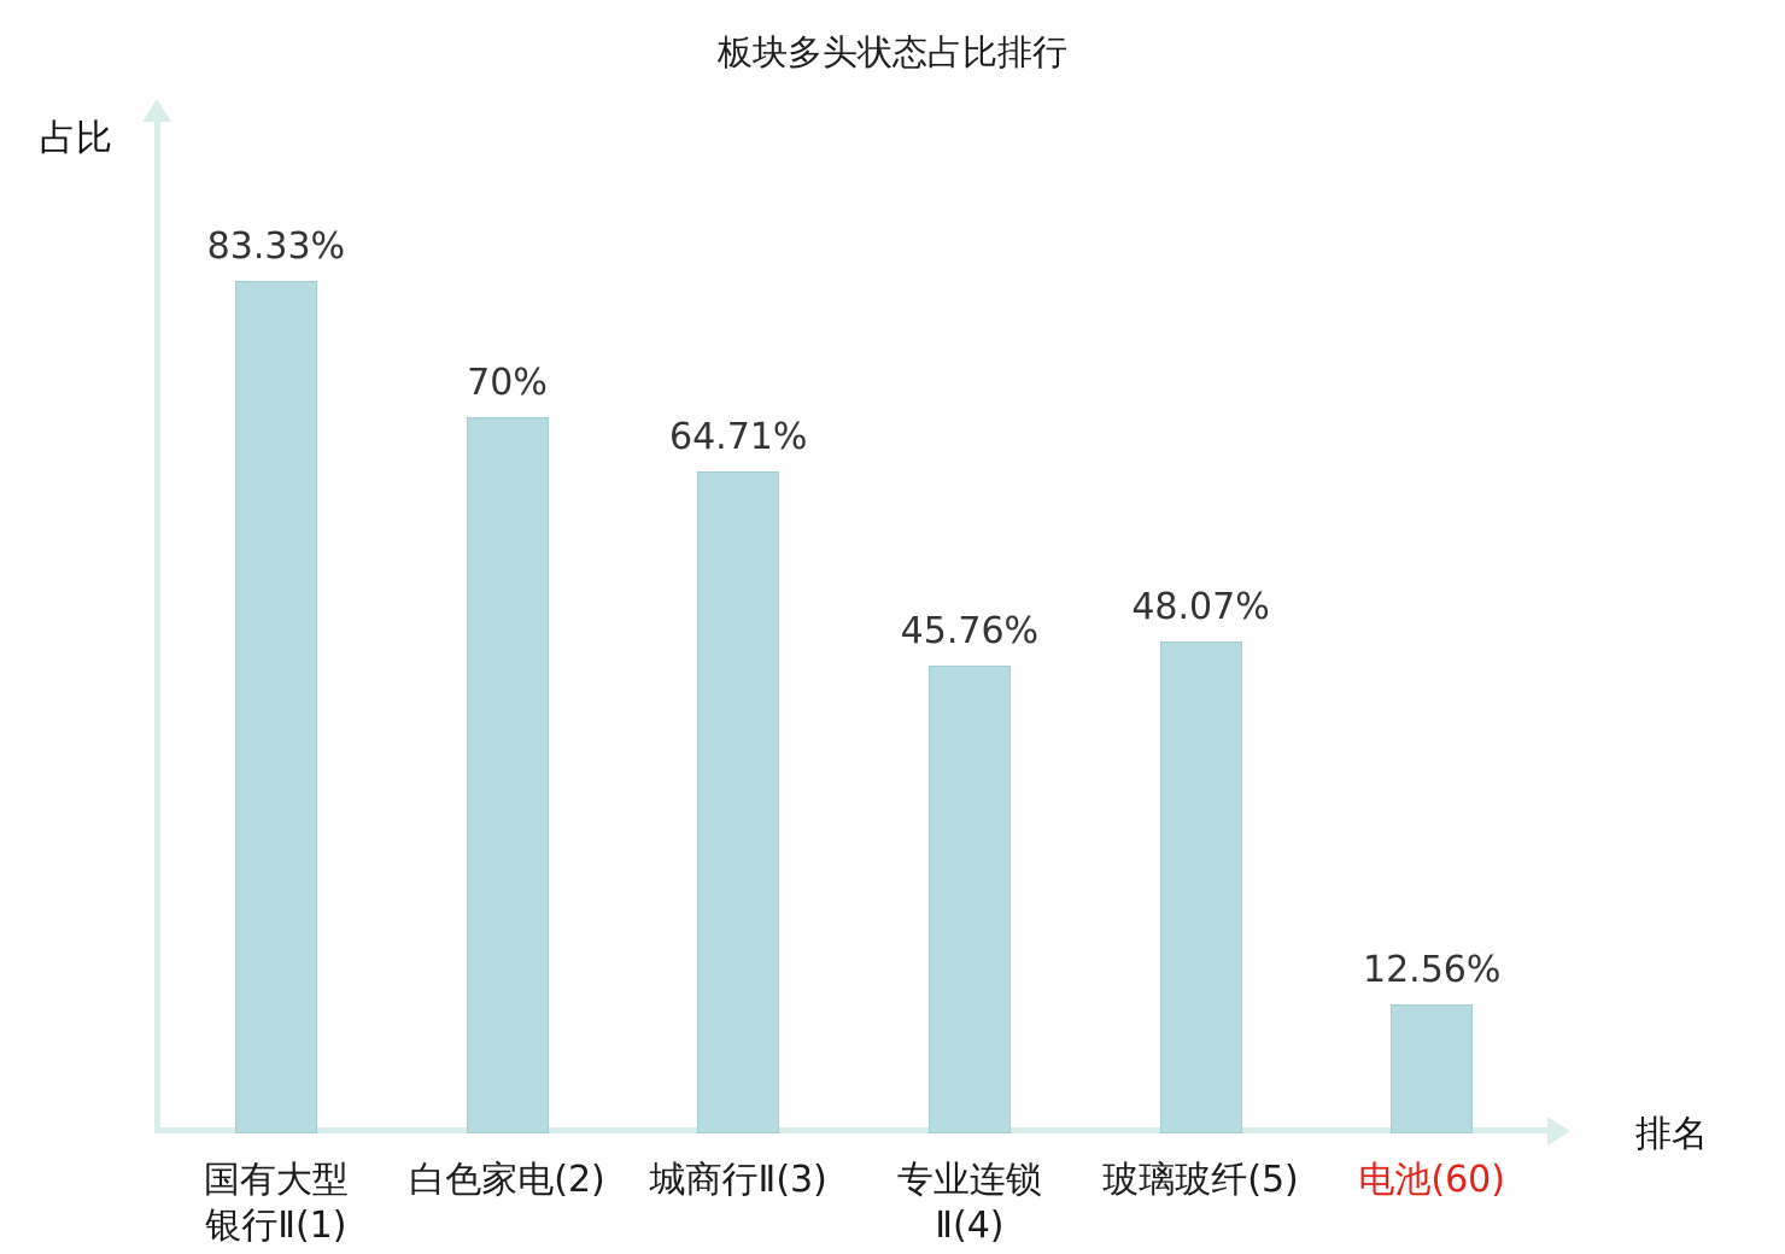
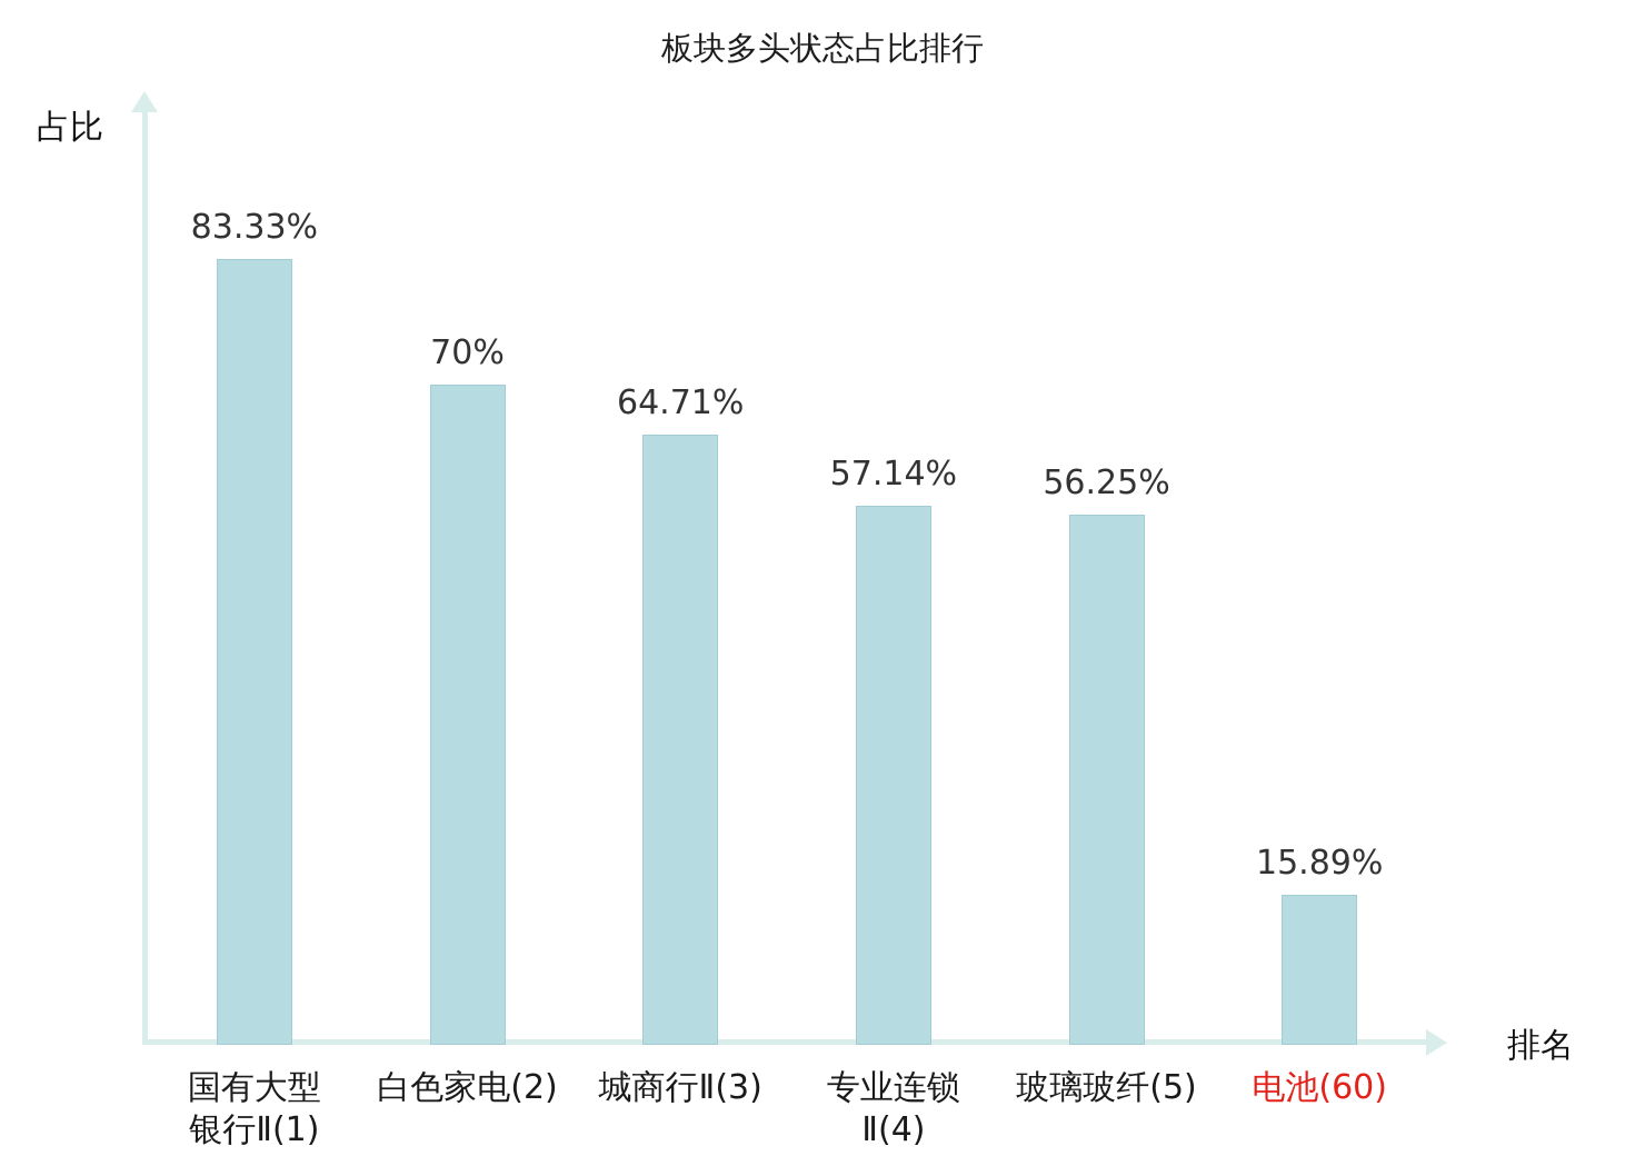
专业连锁 Ⅱ(4): 45.76% -> 57.14%
玻璃玻纤(5): 48.07% -> 56.25%
电池(60): 12.56% -> 15.89%
